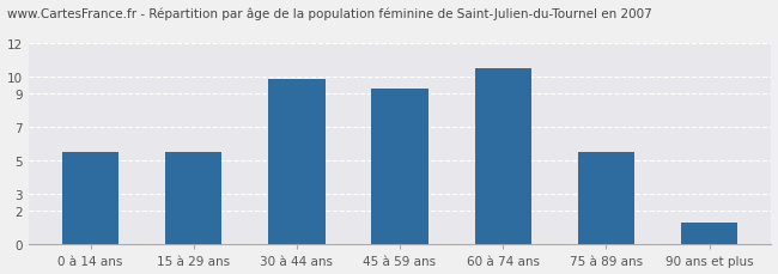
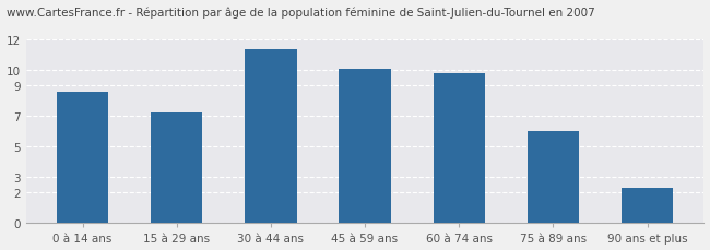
0 à 14 ans: 5.5 -> 8.6
15 à 29 ans: 5.5 -> 7.2
30 à 44 ans: 9.9 -> 11.4
45 à 59 ans: 9.3 -> 10.1
60 à 74 ans: 10.5 -> 9.8
75 à 89 ans: 5.5 -> 6.0
90 ans et plus: 1.3 -> 2.3
